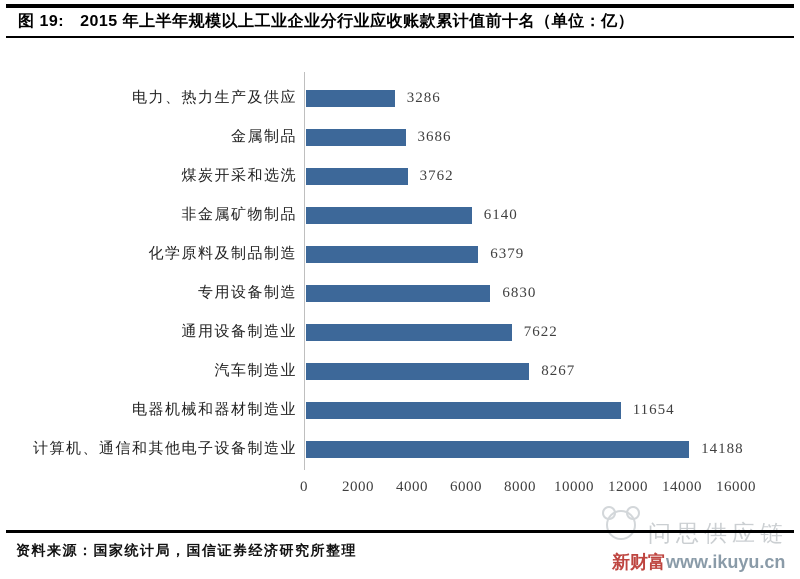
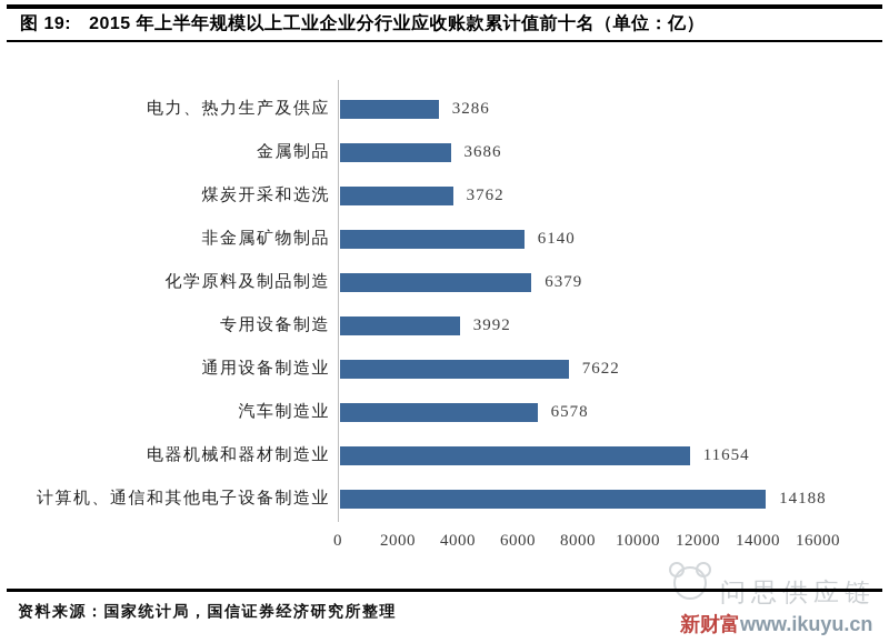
专用设备制造: 6830 -> 3992
汽车制造业: 8267 -> 6578
